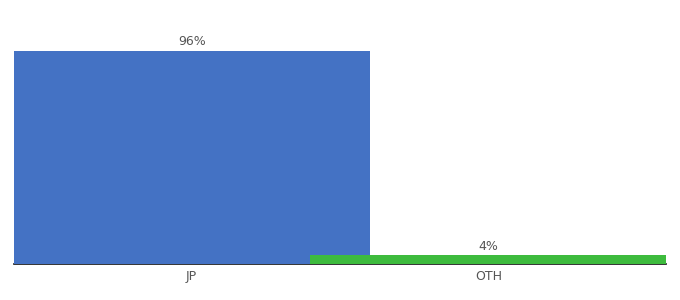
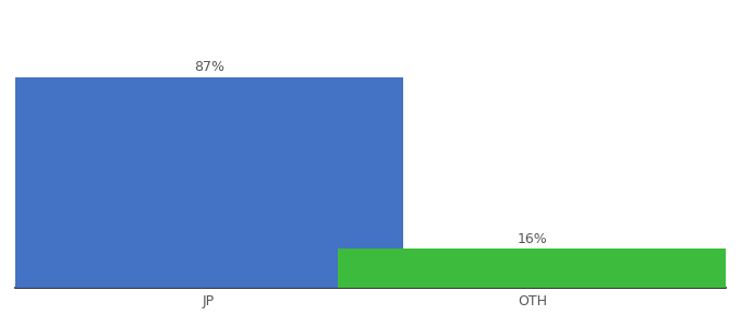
JP: 96% -> 87%
OTH: 4% -> 16%
